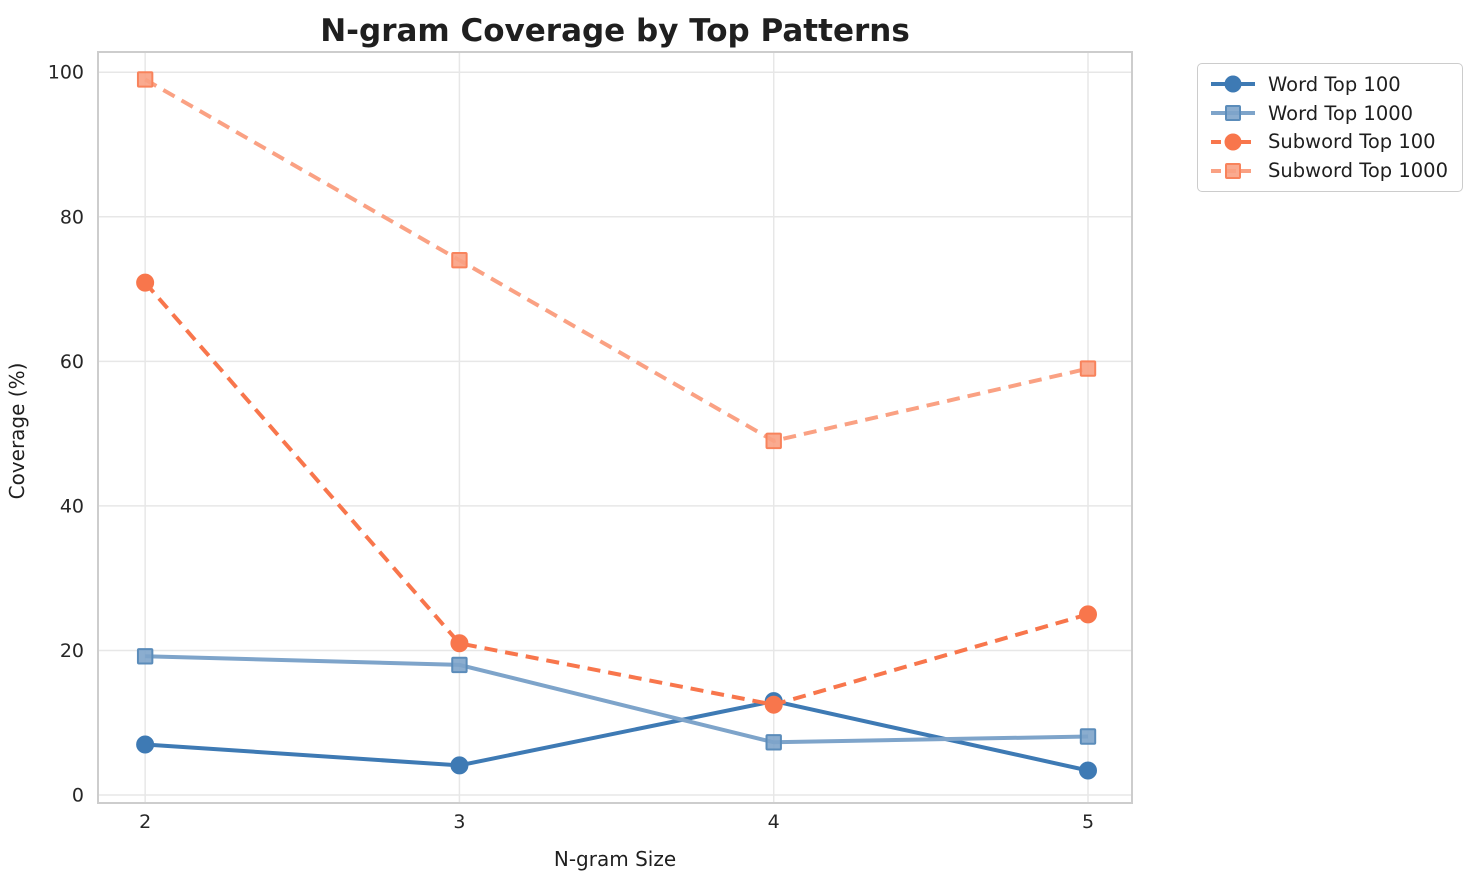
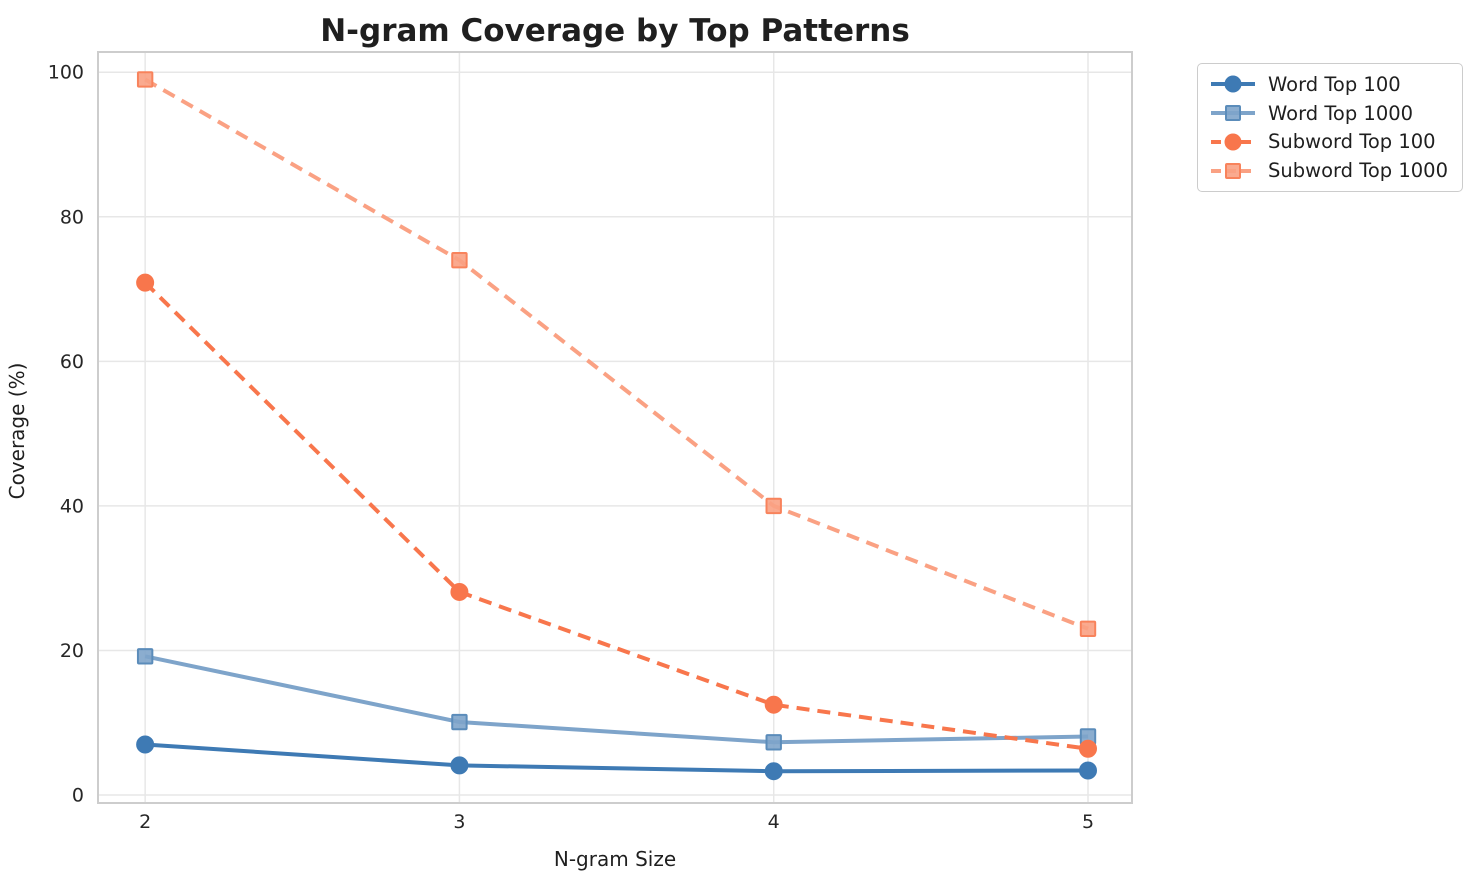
Word Top 1000/3: 18 -> 10
Subword Top 100/3: 21 -> 28
Word Top 100/4: 13 -> 3
Subword Top 1000/4: 49 -> 40
Subword Top 100/5: 25 -> 6
Subword Top 1000/5: 59 -> 23
